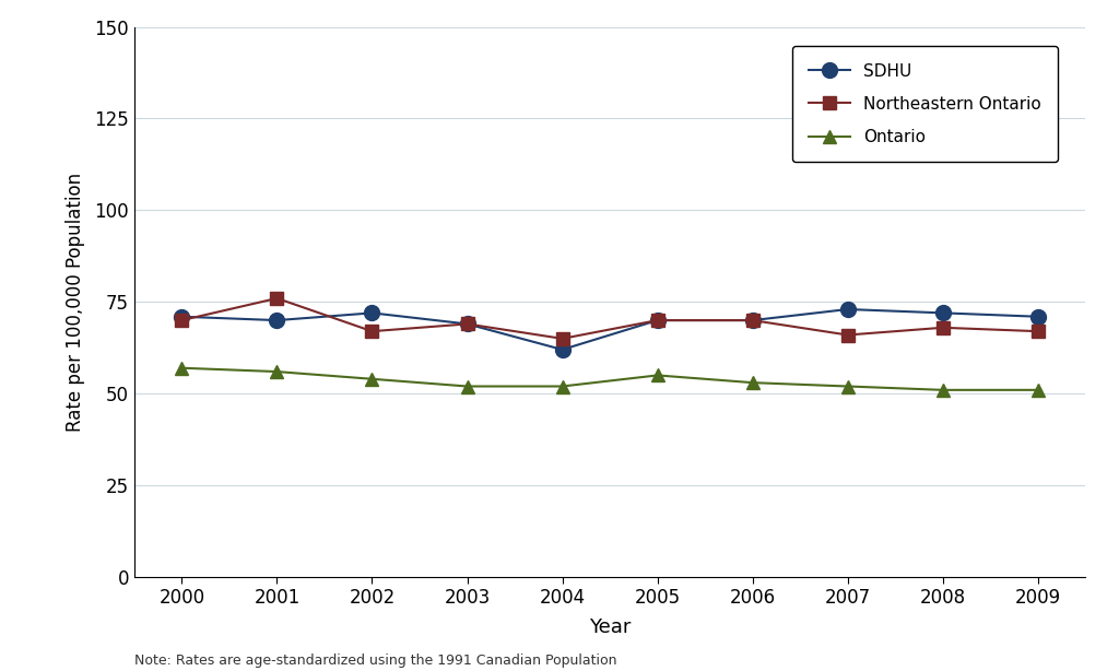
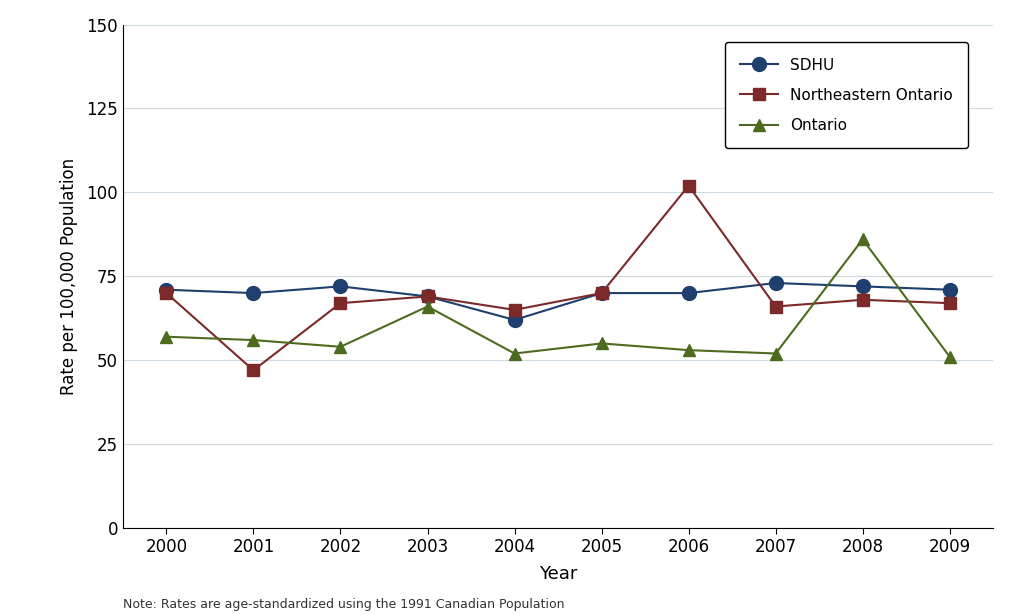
Northeastern Ontario/2001: 76 -> 47
Ontario/2003: 52 -> 66
Northeastern Ontario/2006: 70 -> 102
Ontario/2008: 51 -> 86
